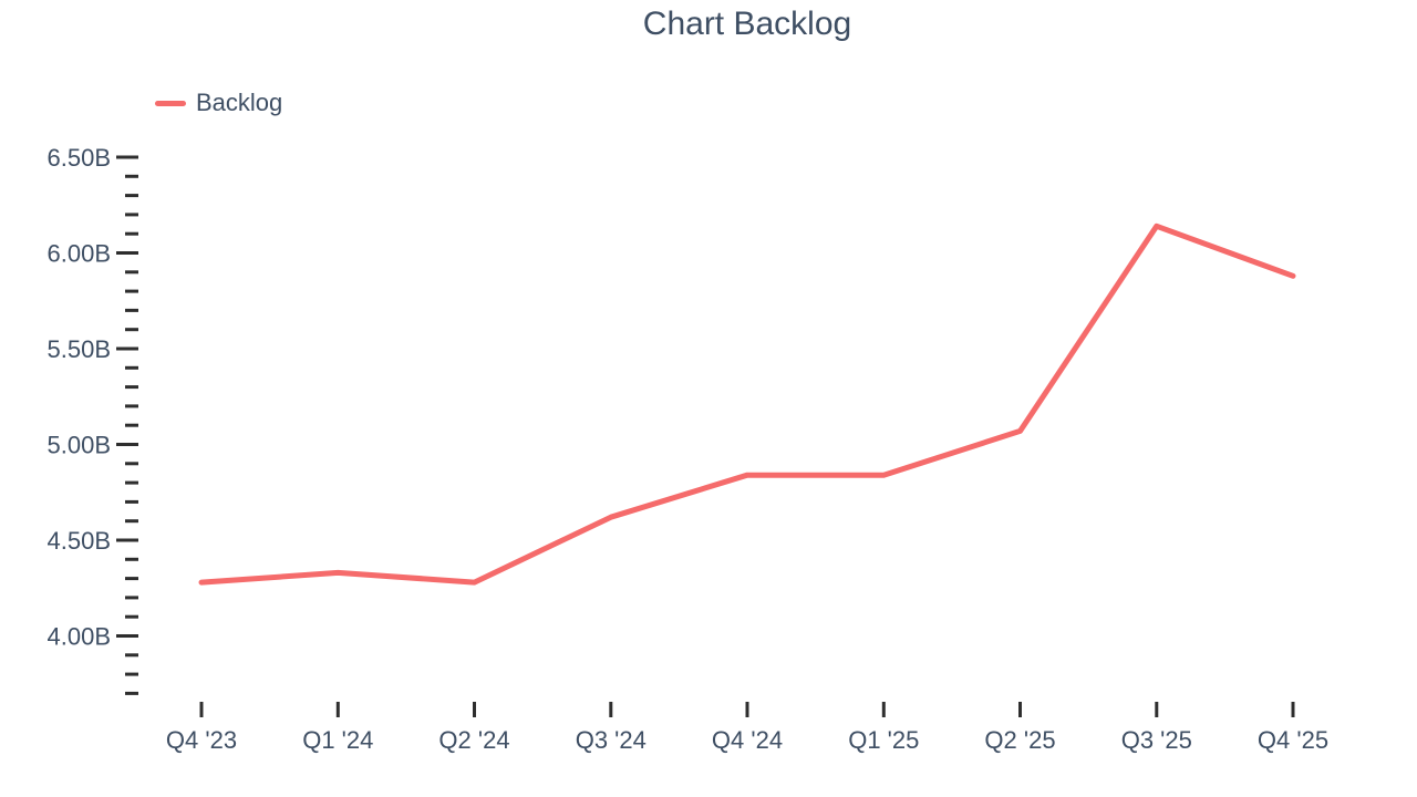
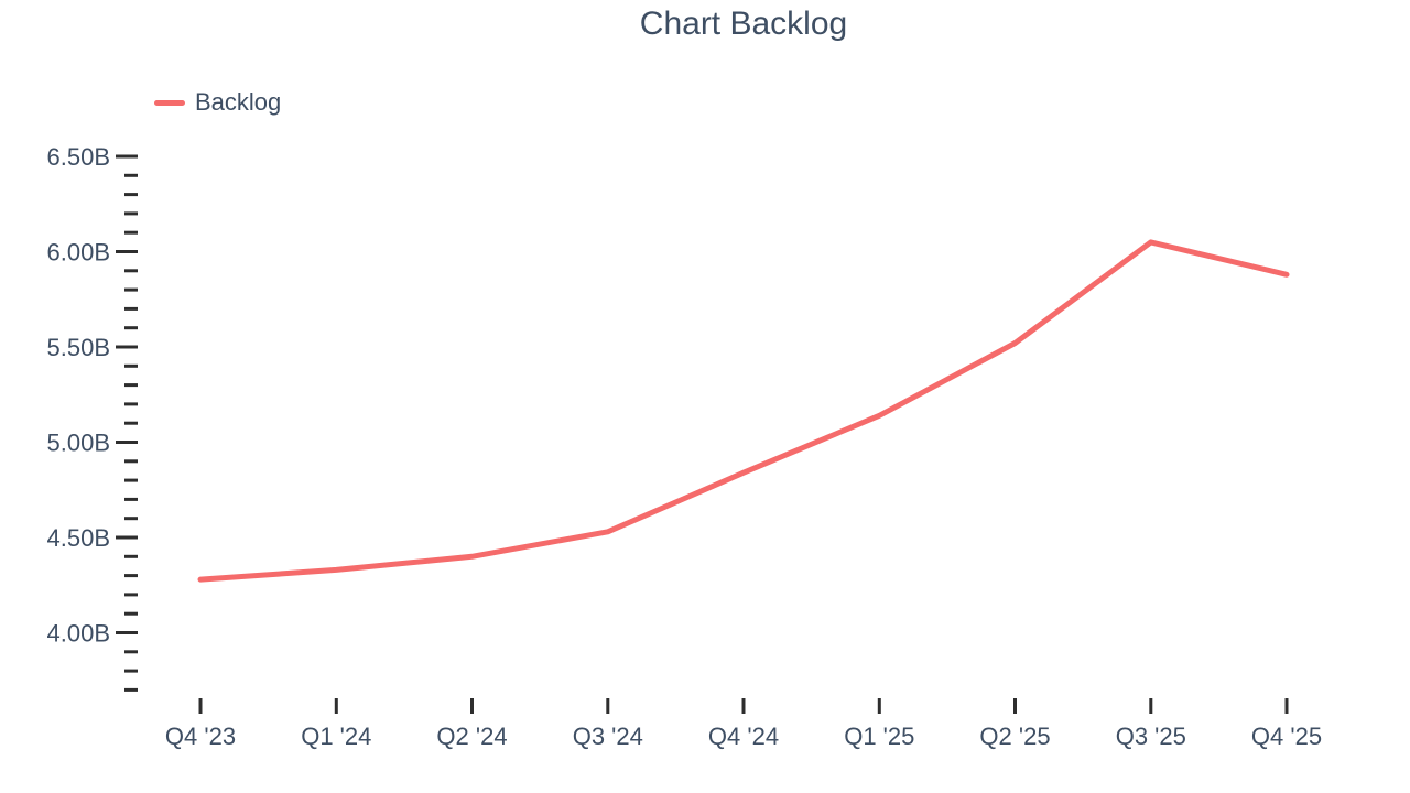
Q2 '24: 4.28B -> 4.40B
Q3 '24: 4.62B -> 4.53B
Q1 '25: 4.84B -> 5.14B
Q2 '25: 5.07B -> 5.52B
Q3 '25: 6.14B -> 6.05B
